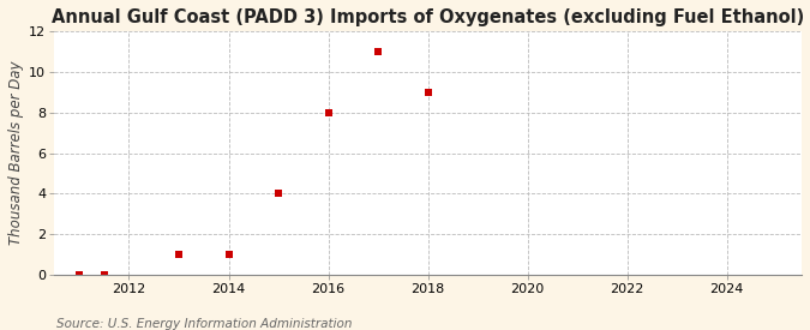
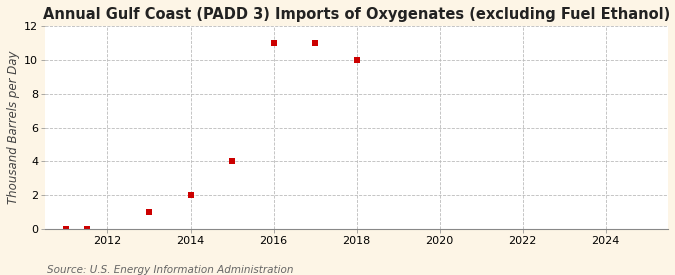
2014: 1 -> 2
2016: 8 -> 11
2018: 9 -> 10
